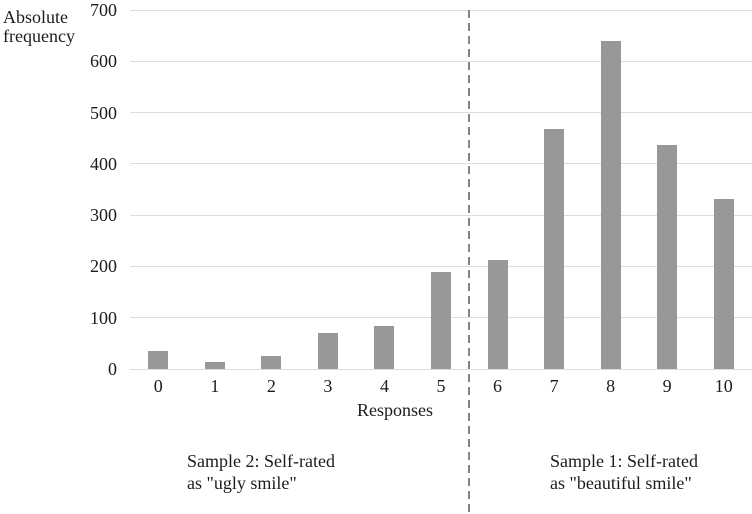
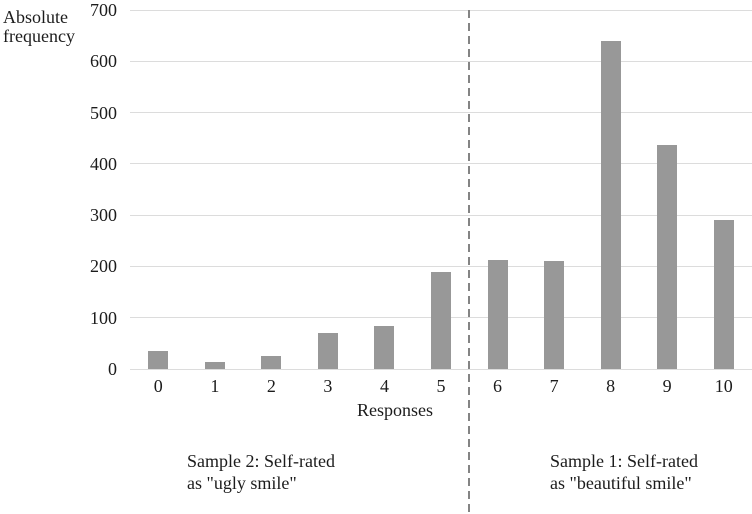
7: 470 -> 210
10: 330 -> 290
